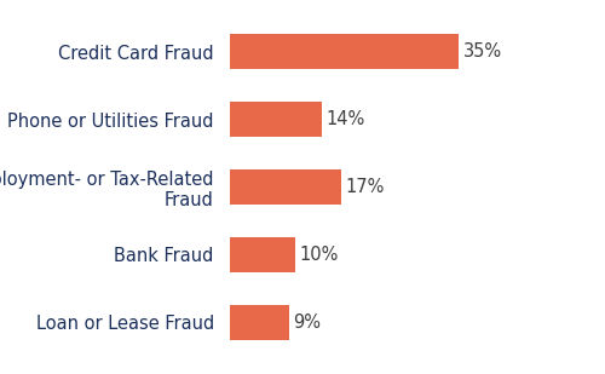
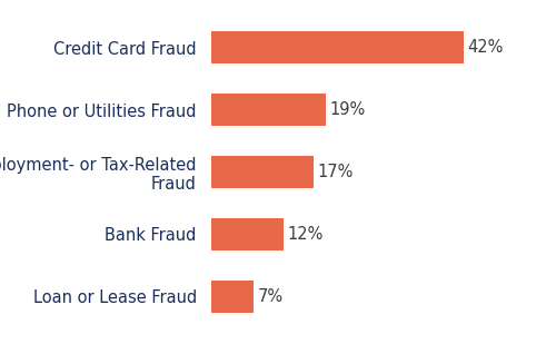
Credit Card Fraud: 35% -> 42%
Phone or Utilities Fraud: 14% -> 19%
Bank Fraud: 10% -> 12%
Loan or Lease Fraud: 9% -> 7%
